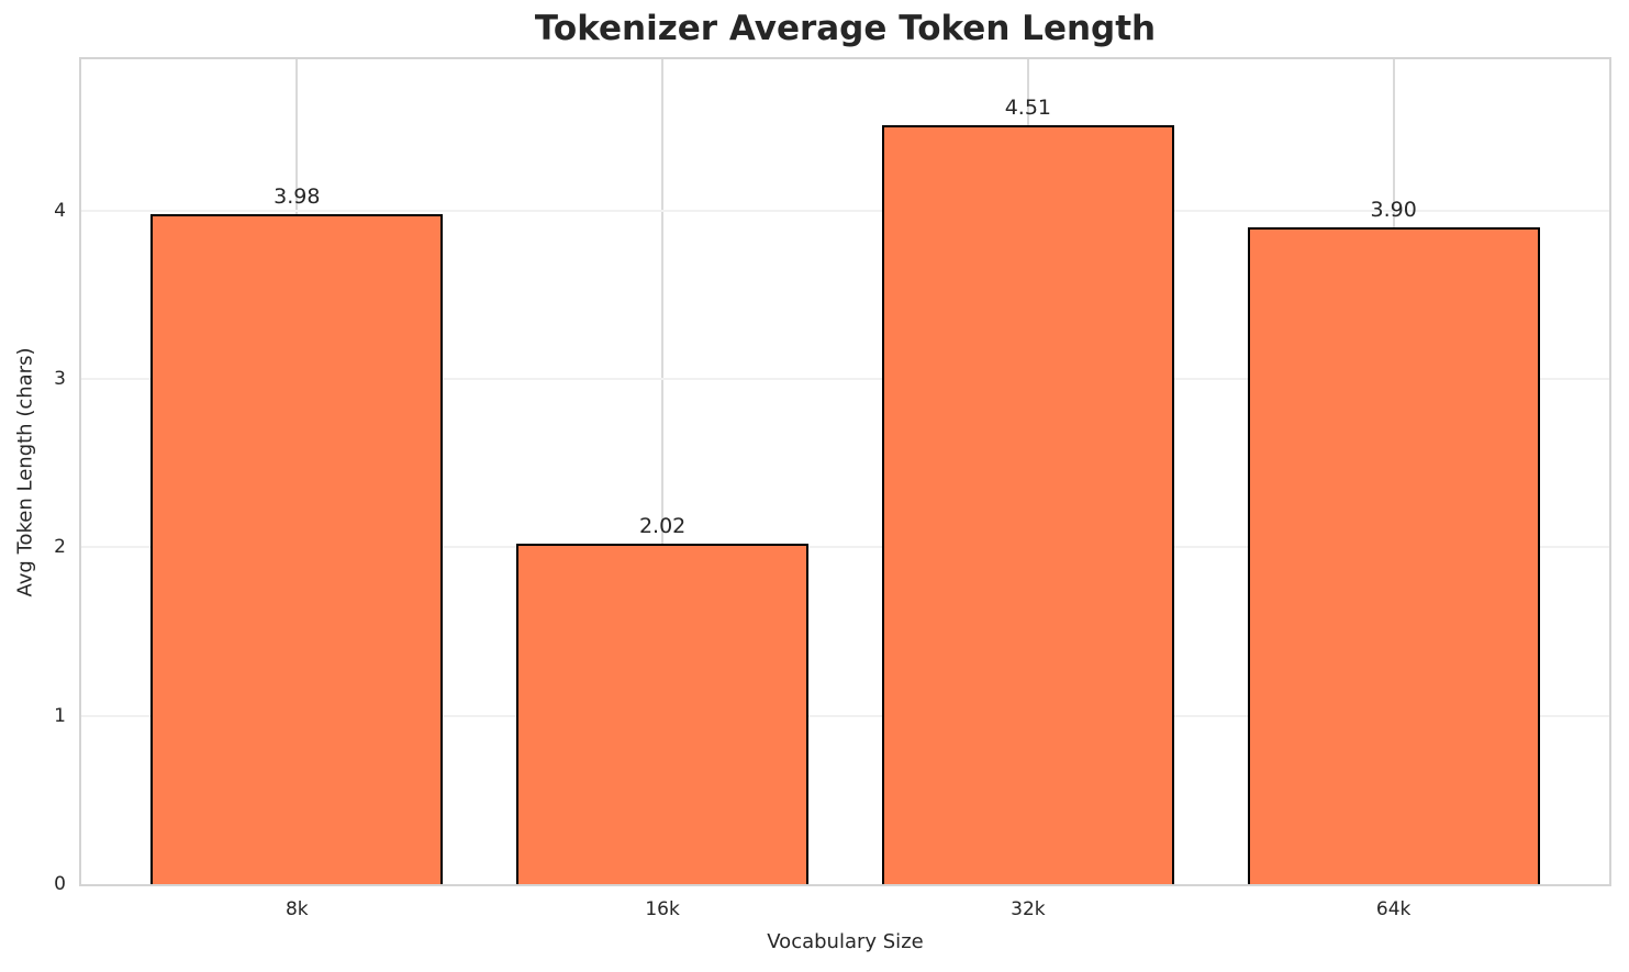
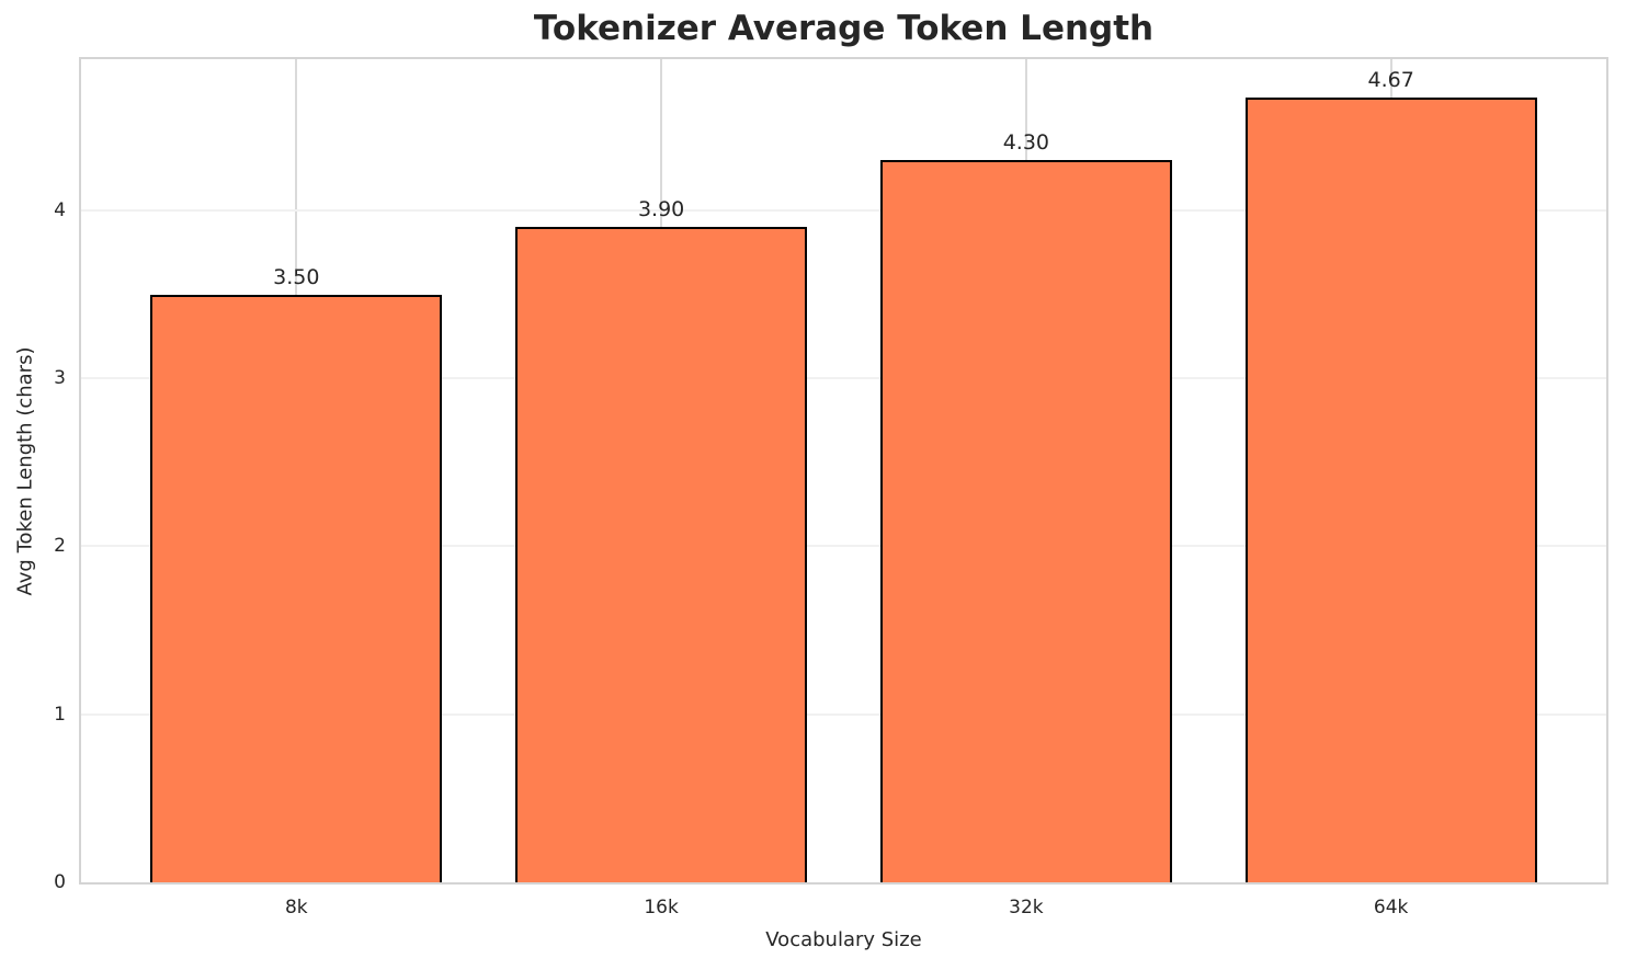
8k: 3.98 -> 3.50
16k: 2.02 -> 3.90
32k: 4.51 -> 4.30
64k: 3.90 -> 4.67
